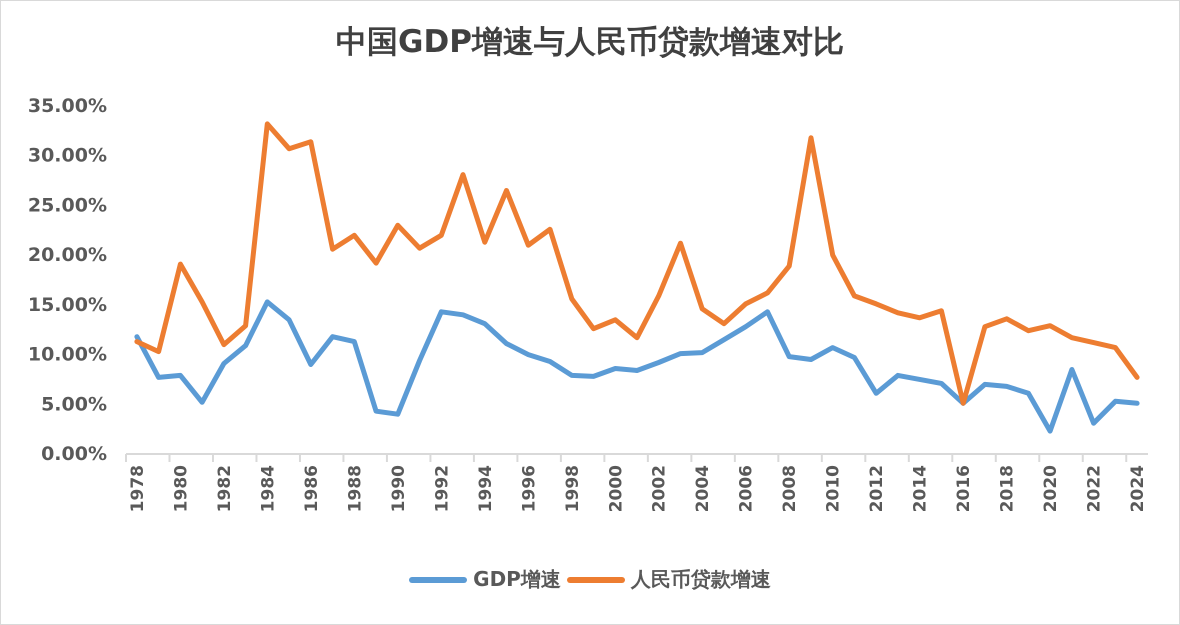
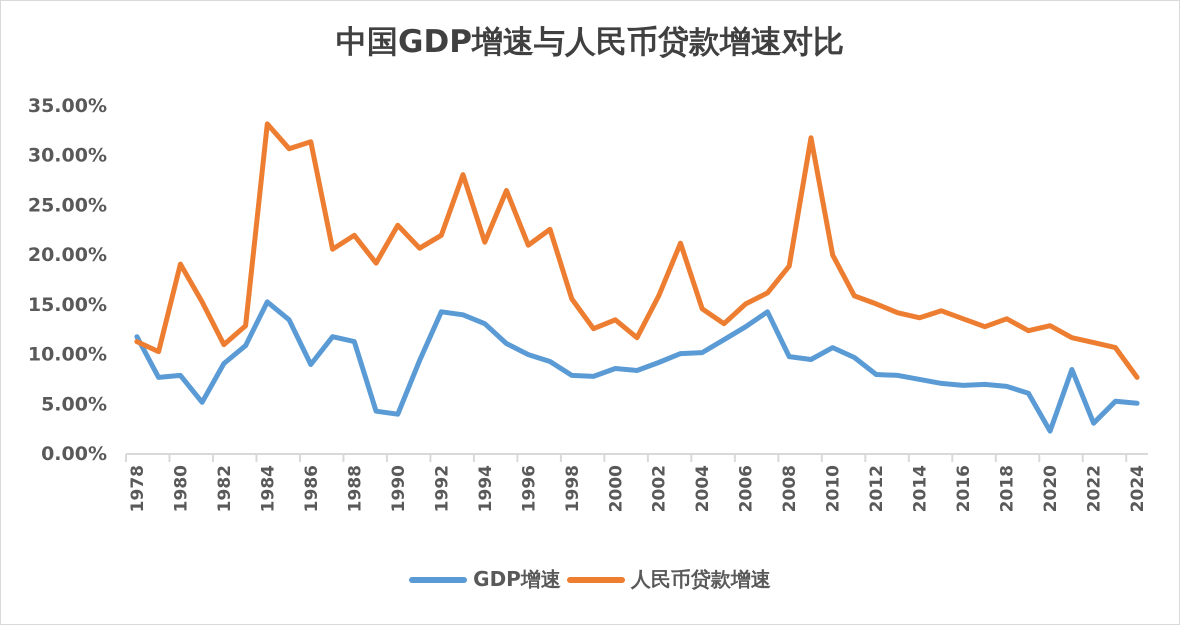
GDP增速/2012: 6% -> 8%
GDP增速/2016: 5% -> 7%
人民币贷款增速/2016: 5% -> 14%
